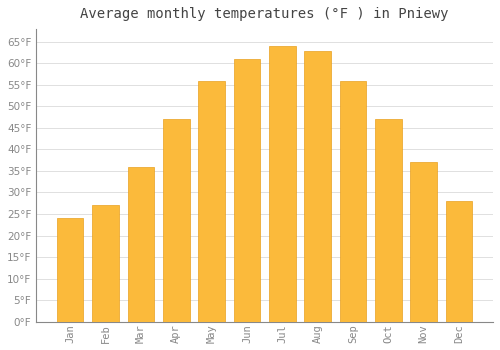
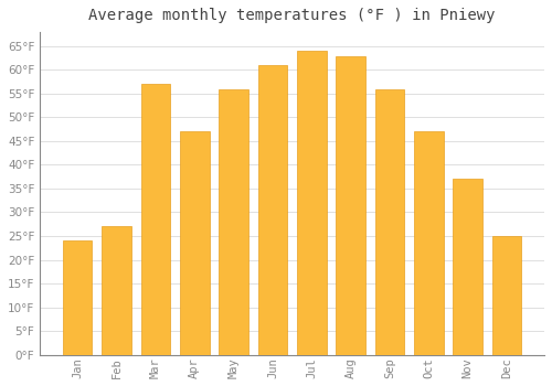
Mar: 36°F -> 57°F
Dec: 28°F -> 25°F
